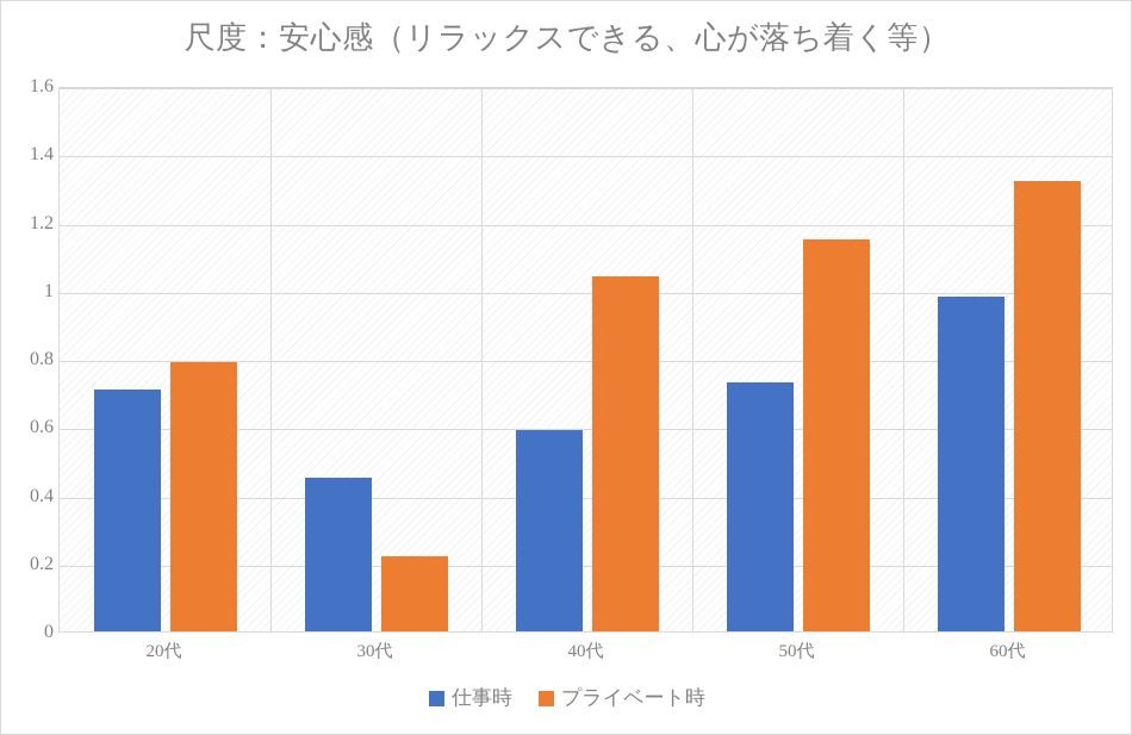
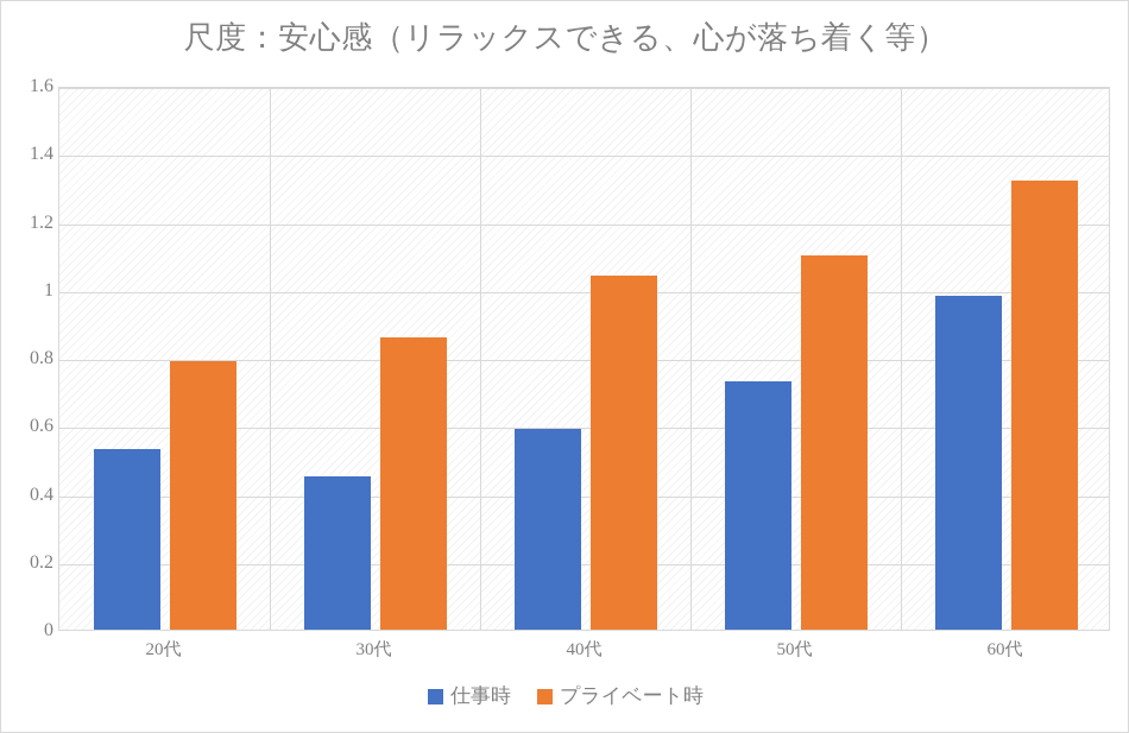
仕事時/20代: 0.71 -> 0.53
プライベート時/30代: 0.22 -> 0.86
プライベート時/50代: 1.15 -> 1.10
